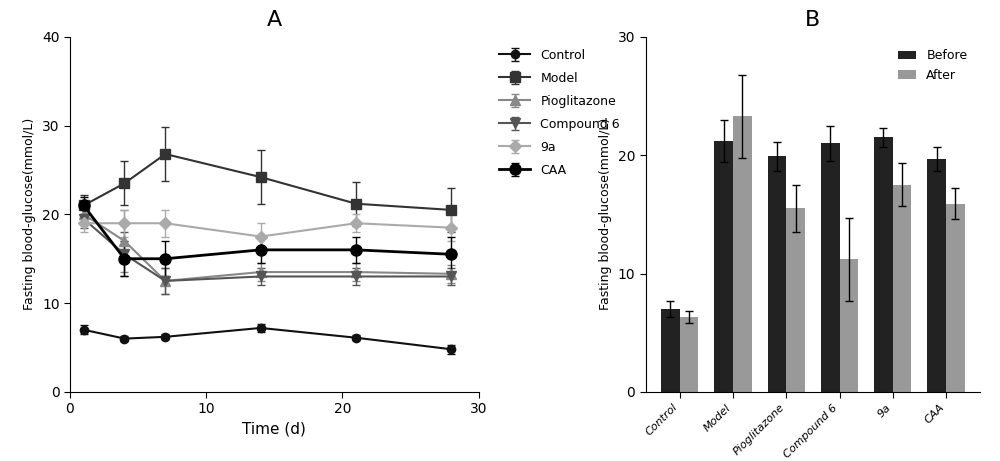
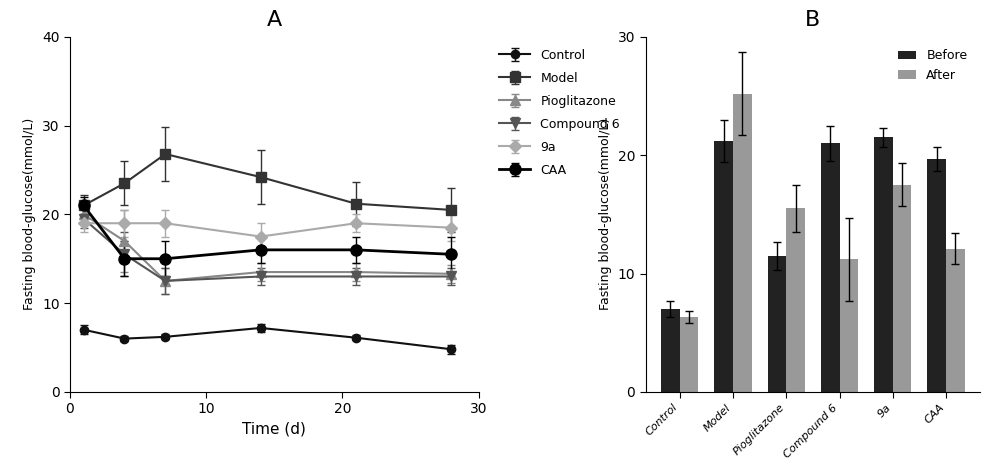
B/After/Model: 23.3 -> 25.2
B/Before/Pioglitazone: 19.9 -> 11.5
B/After/CAA: 15.9 -> 12.1
